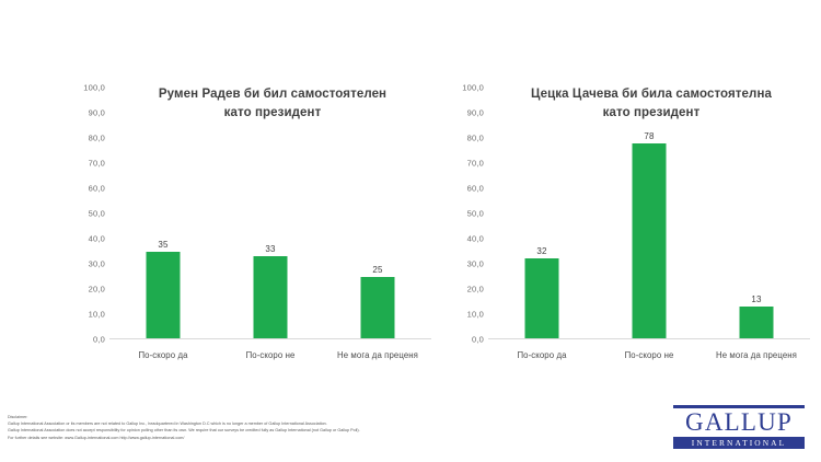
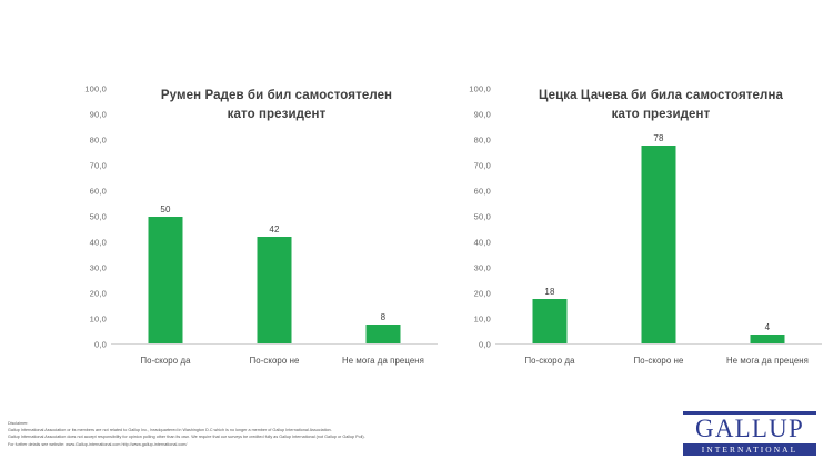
Румен Радев би бил самостоятелен като президент/По-скоро да: 35 -> 50
Румен Радев би бил самостоятелен като президент/По-скоро не: 33 -> 42
Румен Радев би бил самостоятелен като президент/Не мога да преценя: 25 -> 8
Цецка Цачева би била самостоятелна като президент/По-скоро да: 32 -> 18
Цецка Цачева би била самостоятелна като президент/Не мога да преценя: 13 -> 4
